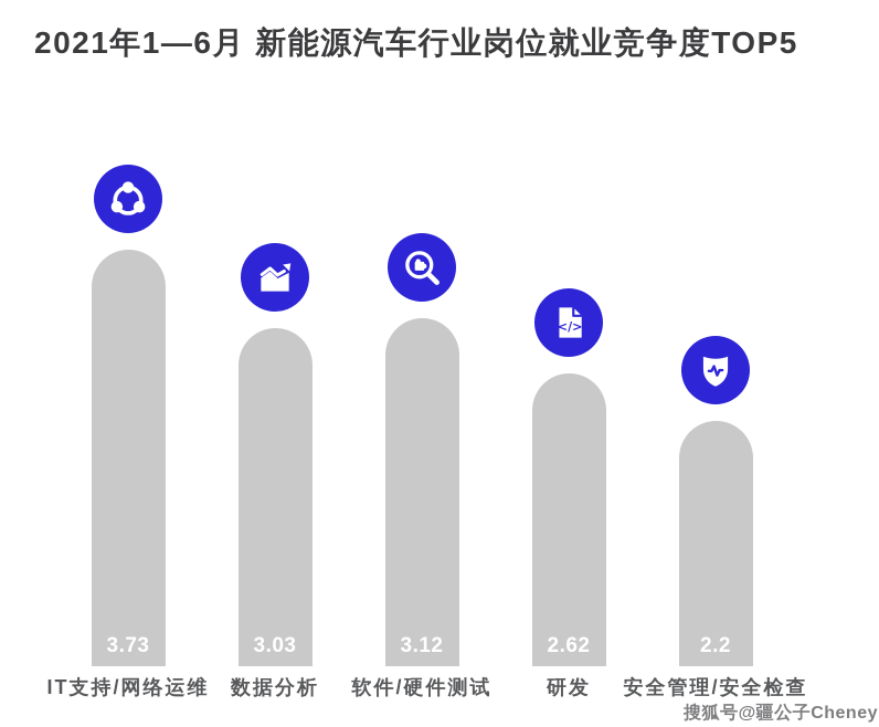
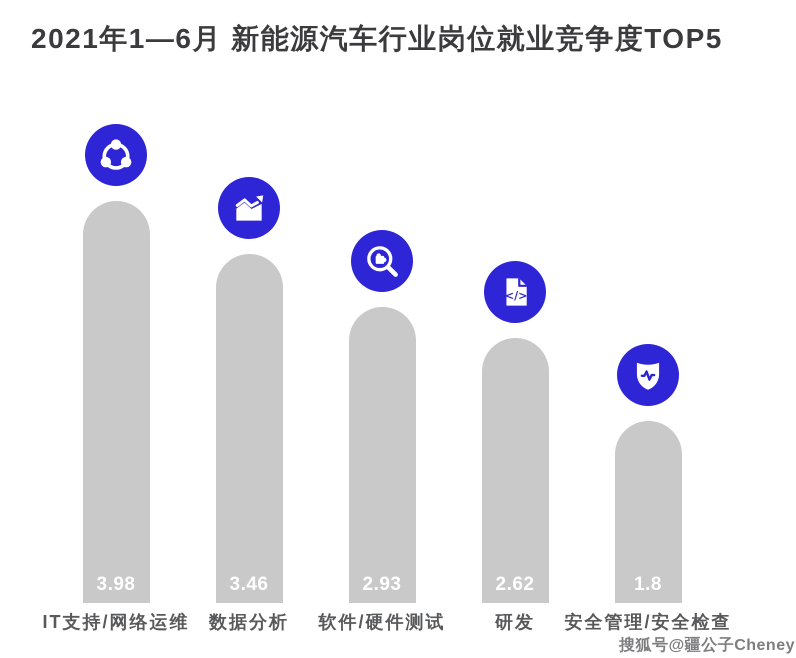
IT支持/网络运维: 3.73 -> 3.98
数据分析: 3.03 -> 3.46
软件/硬件测试: 3.12 -> 2.93
安全管理/安全检查: 2.2 -> 1.8
